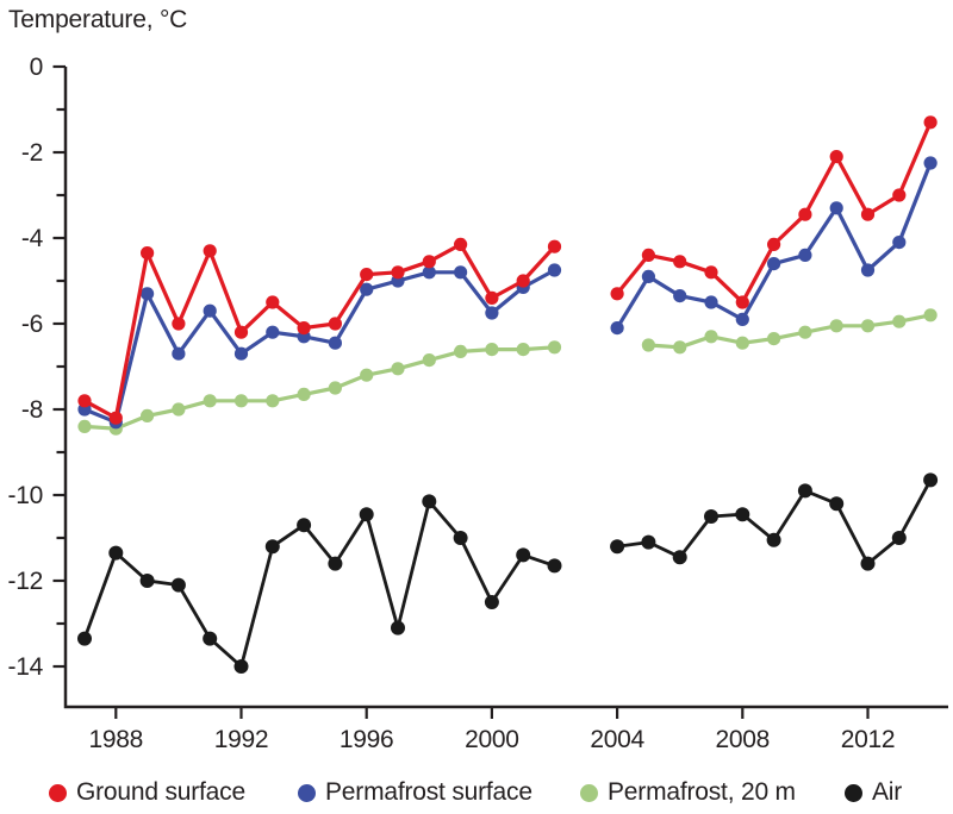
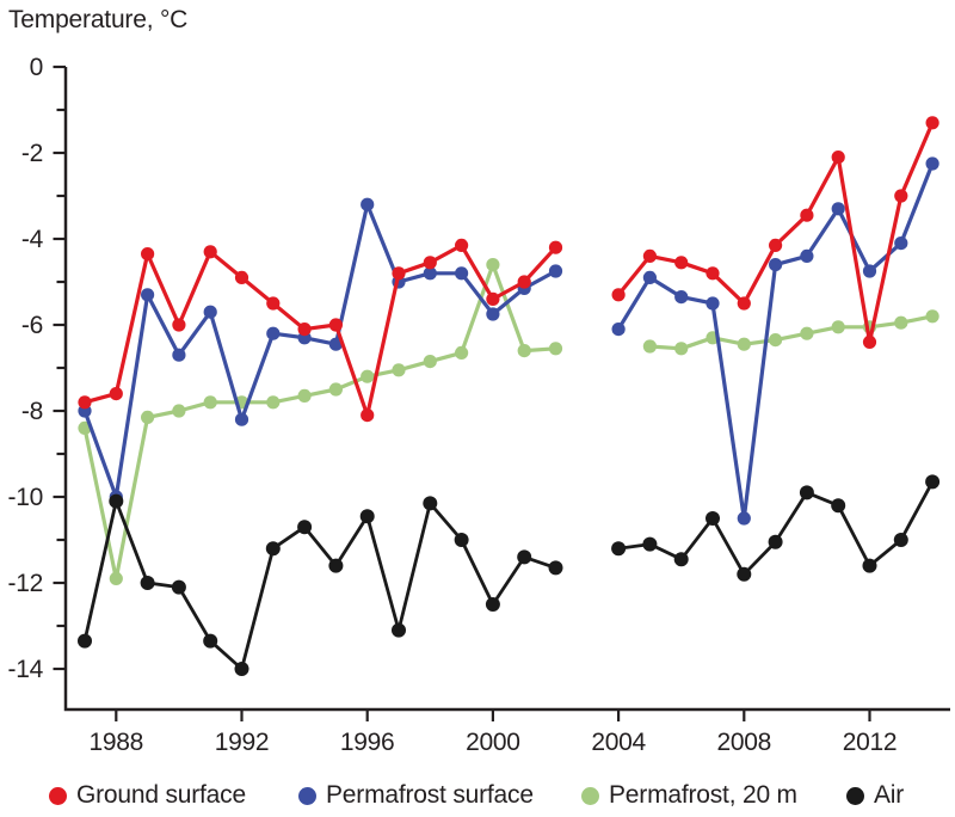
Ground surface/1988: -8.2 -> -7.6
Permafrost surface/1988: -8.3 -> -10.0
Permafrost, 20 m/1988: -8.4 -> -11.9
Air/1988: -11.3 -> -10.1
Ground surface/1992: -6.2 -> -4.9
Permafrost surface/1992: -6.7 -> -8.2
Ground surface/1996: -4.8 -> -8.1
Permafrost surface/1996: -5.2 -> -3.2
Permafrost, 20 m/2000: -6.6 -> -4.6
Permafrost surface/2008: -5.9 -> -10.5
Air/2008: -10.4 -> -11.8
Ground surface/2012: -3.5 -> -6.4
